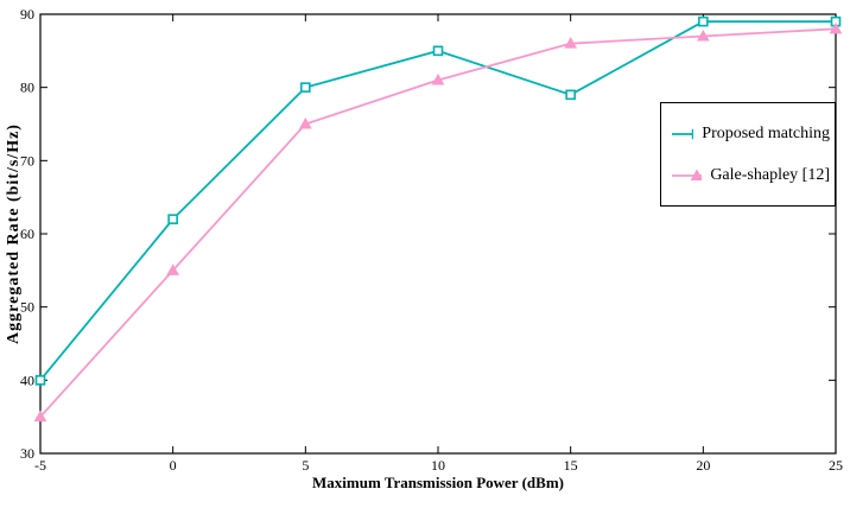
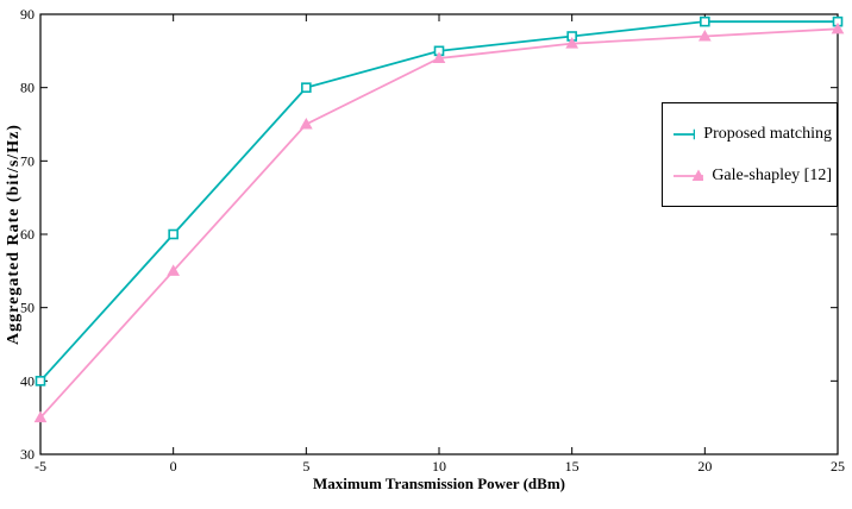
Proposed matching/0: 62 -> 60
Gale-shapley [12]/10: 81 -> 84
Proposed matching/15: 79 -> 87
